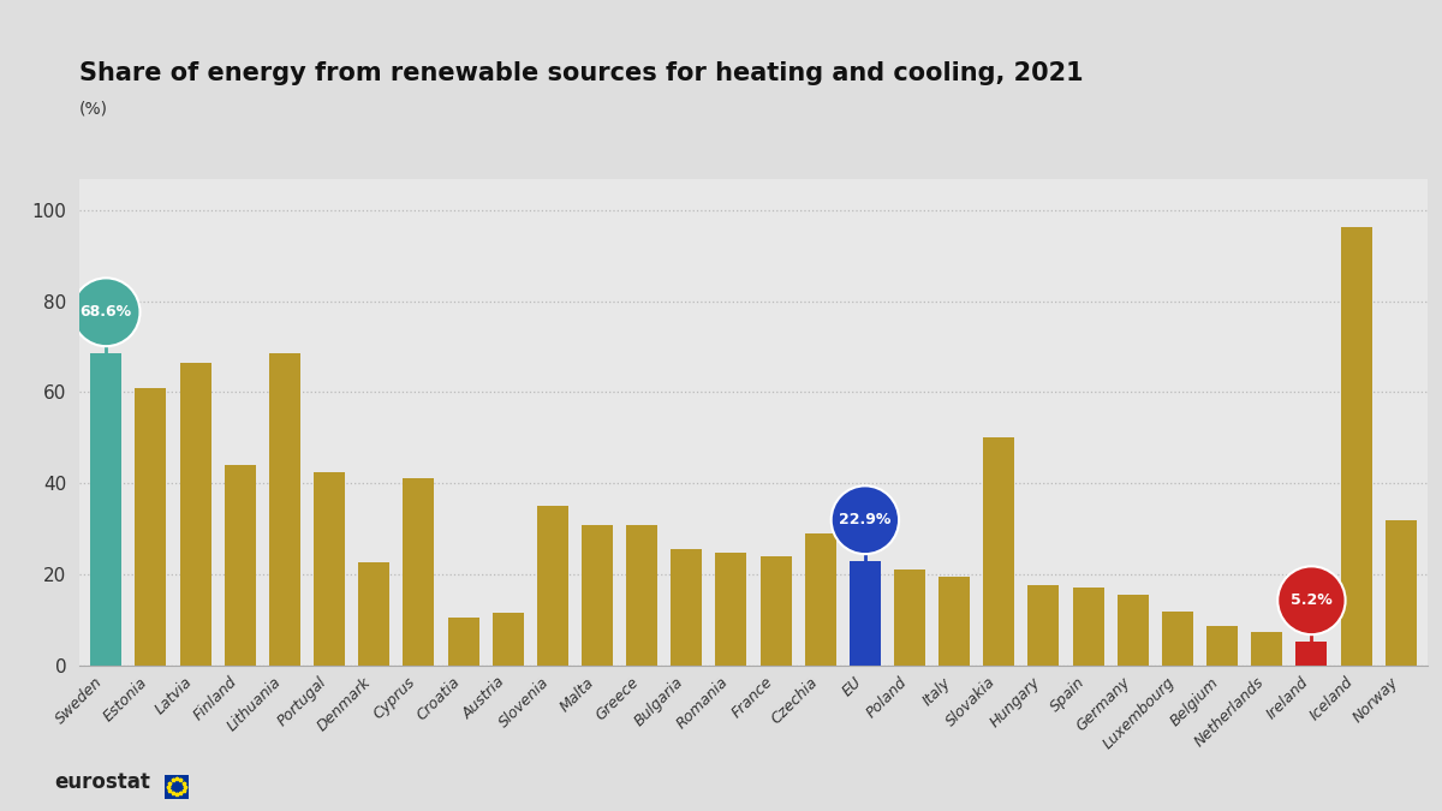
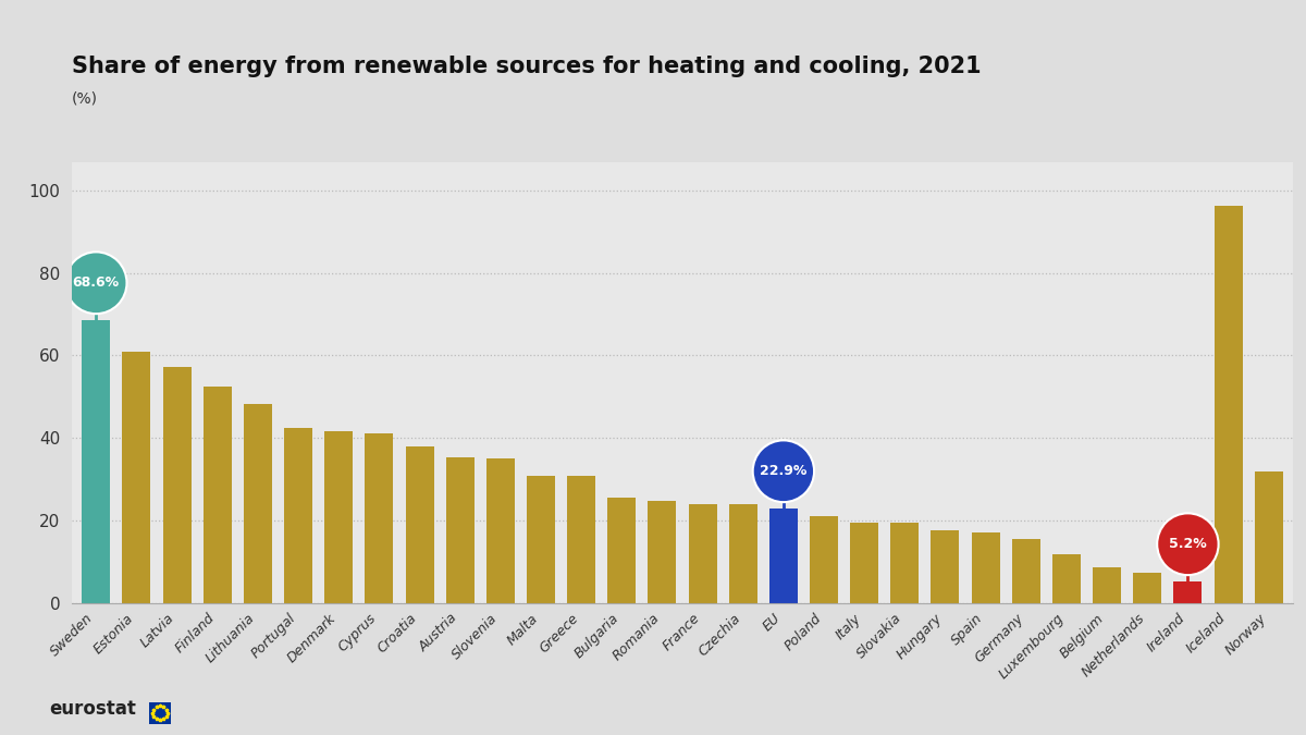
Latvia: 66.5 -> 57.3
Finland: 44.0 -> 52.5
Lithuania: 68.5 -> 48.1
Denmark: 22.5 -> 41.6
Croatia: 10.5 -> 38.0
Austria: 11.5 -> 35.3
Czechia: 29.0 -> 23.8
Slovakia: 50.0 -> 19.3
